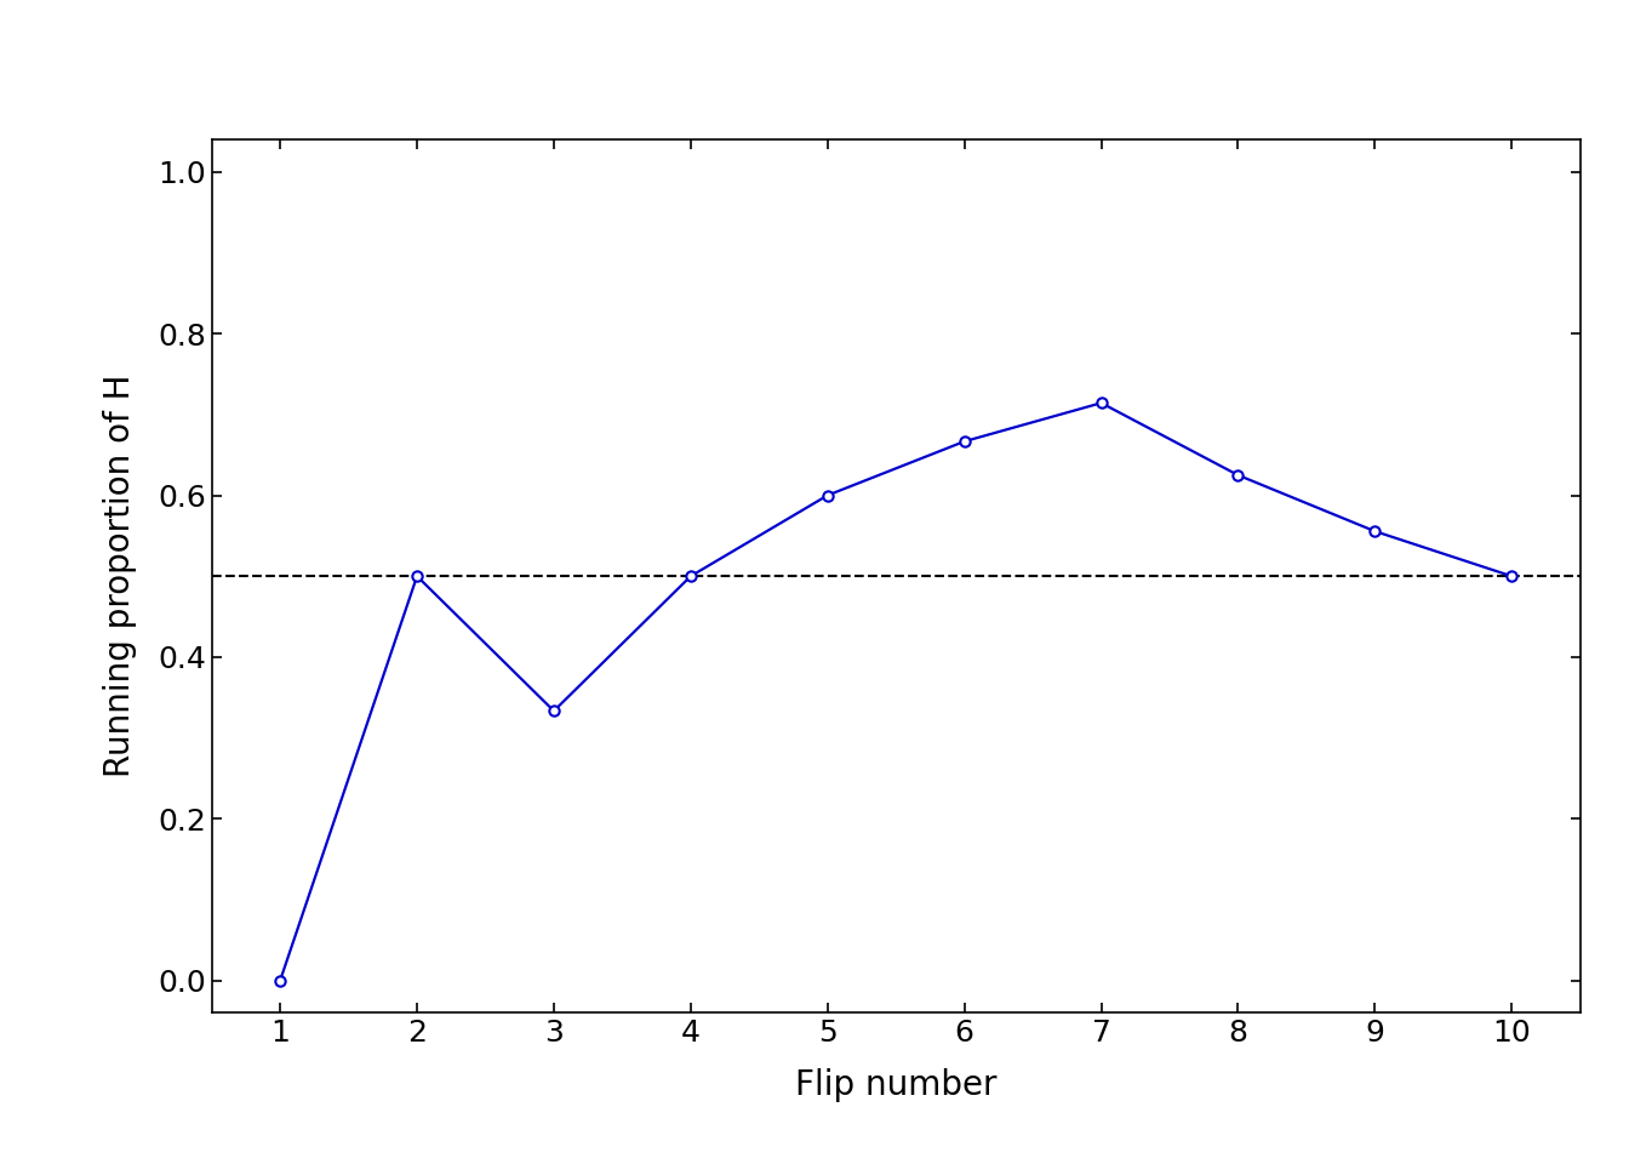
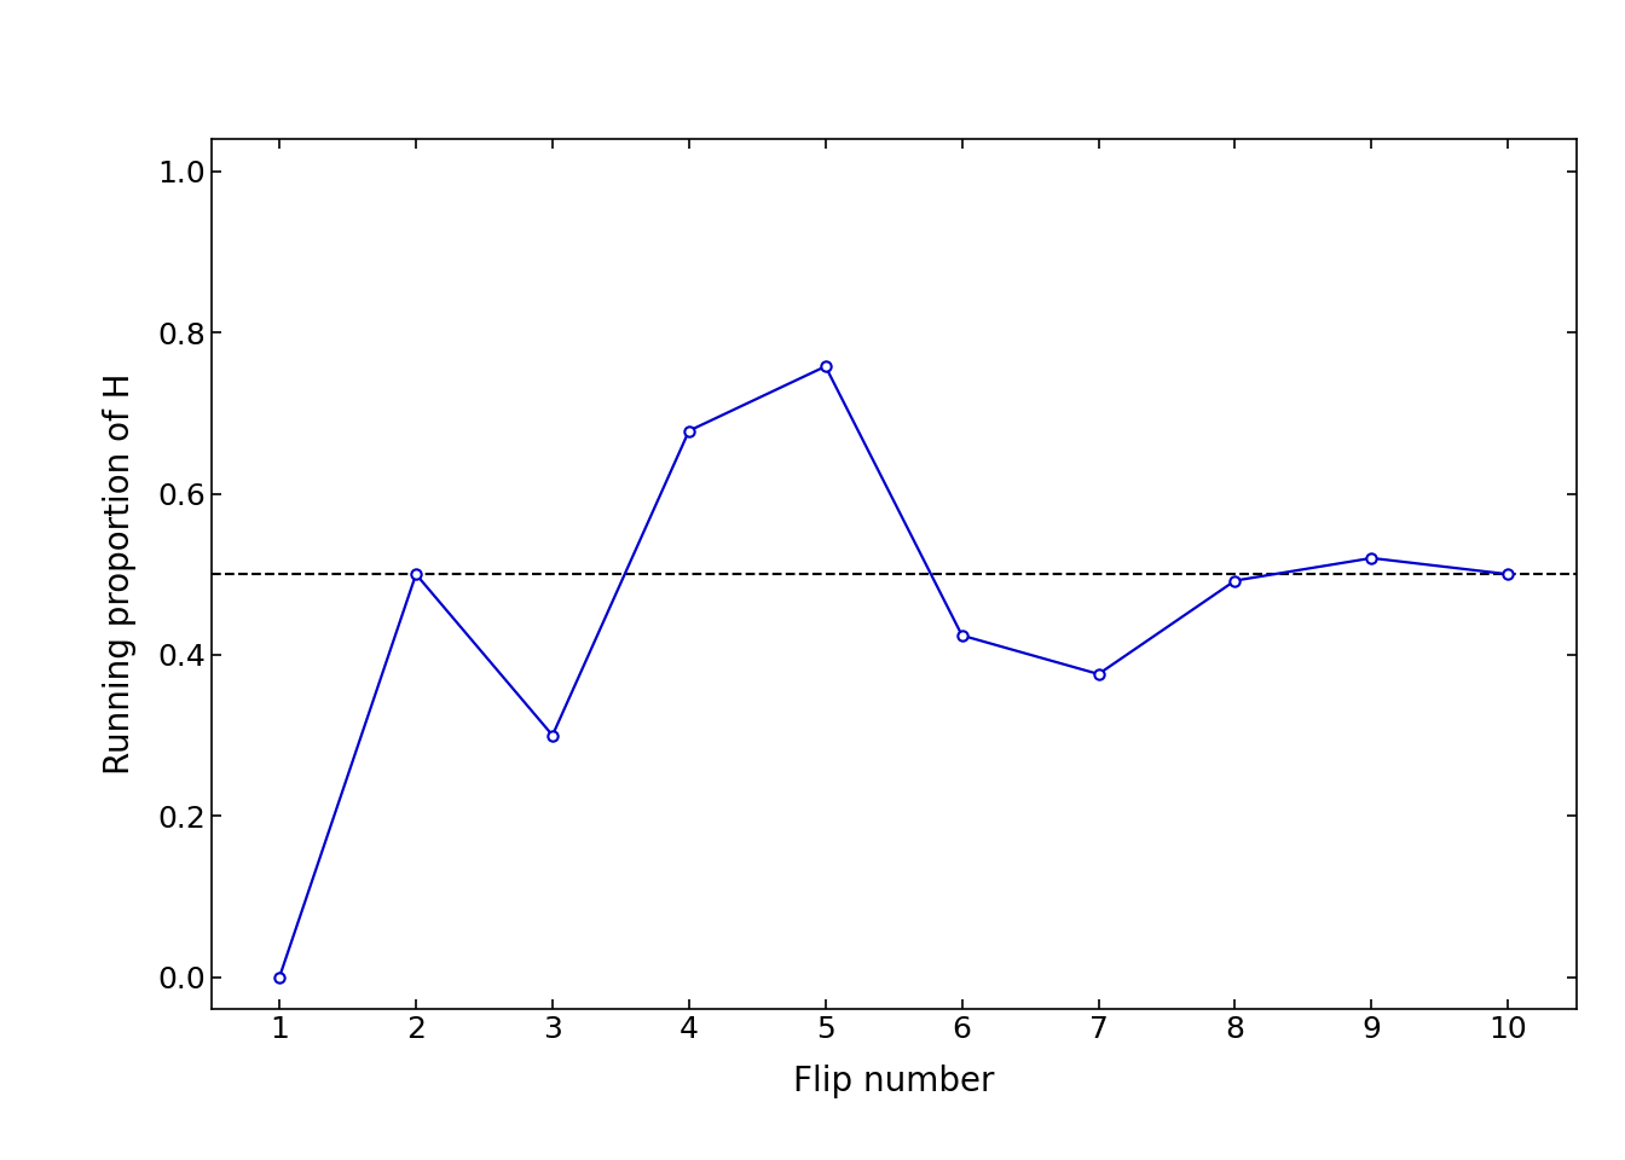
3: 0.333 -> 0.300
4: 0.500 -> 0.678
5: 0.600 -> 0.758
6: 0.667 -> 0.424
7: 0.714 -> 0.376
8: 0.625 -> 0.492
9: 0.556 -> 0.520
